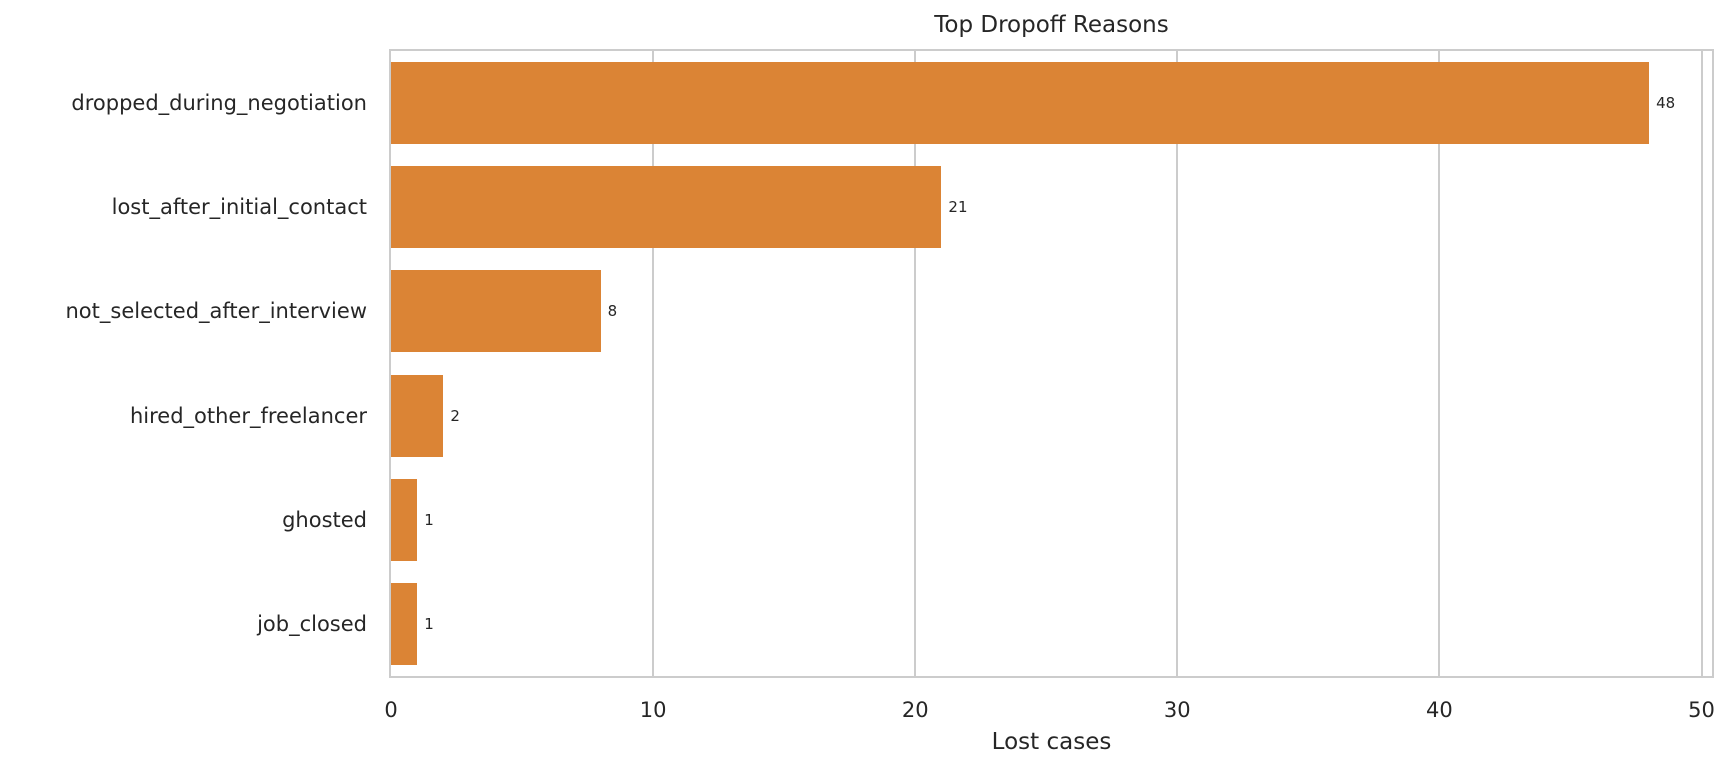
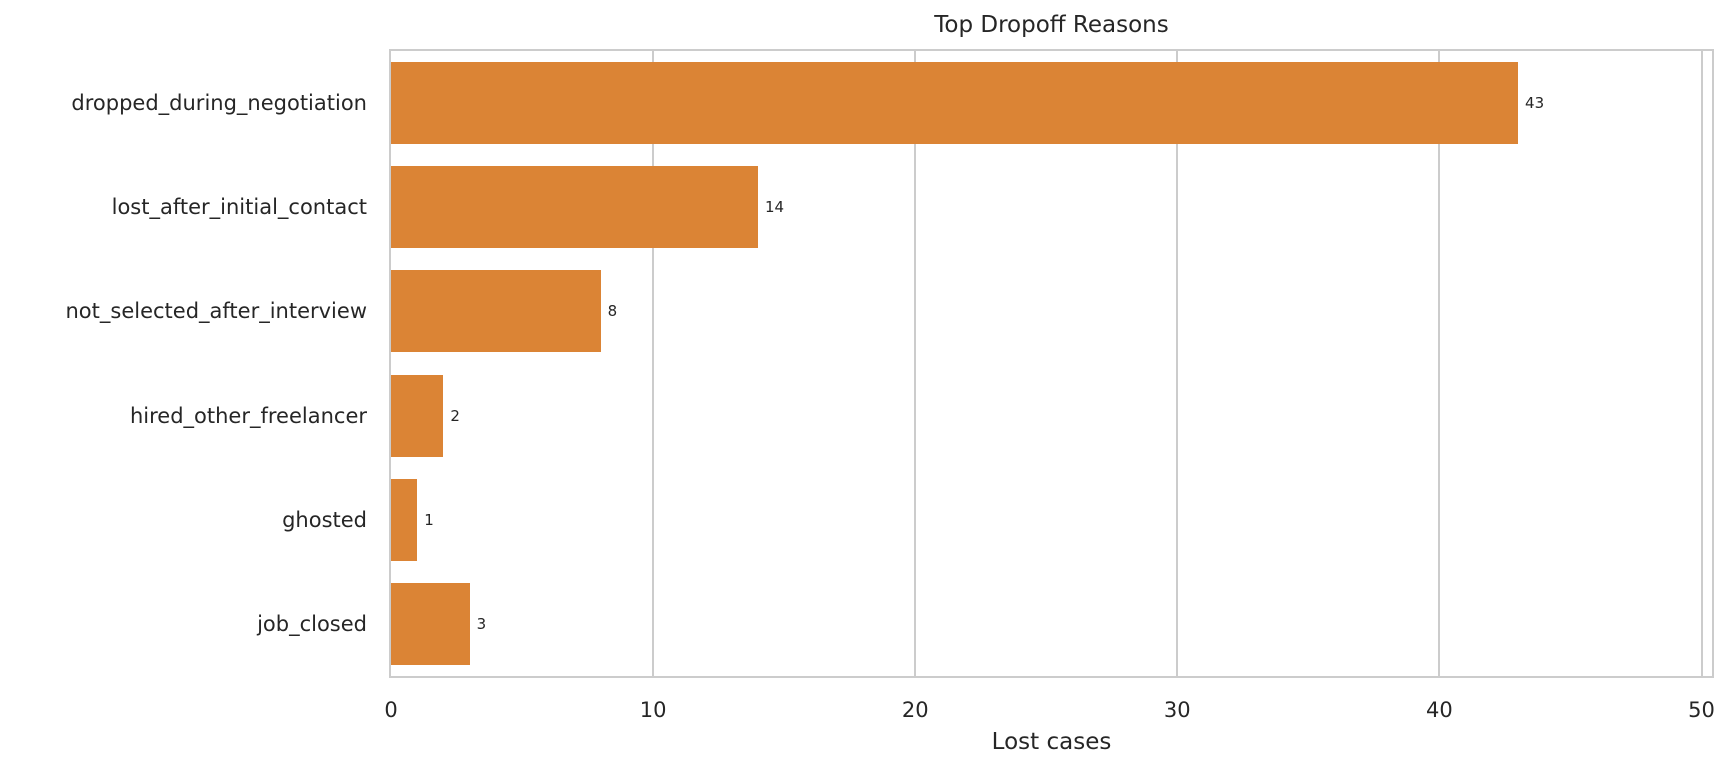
dropped_during_negotiation: 48 -> 43
lost_after_initial_contact: 21 -> 14
job_closed: 1 -> 3
